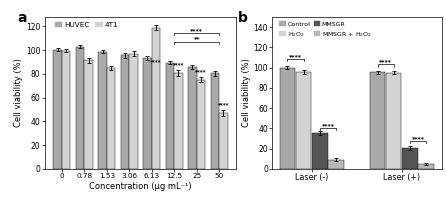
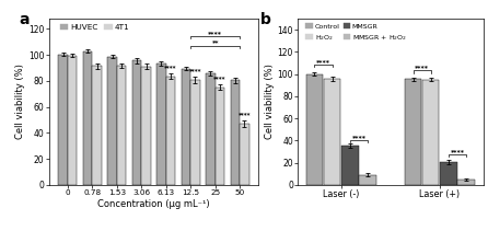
4T1/1.53: 85 -> 92
4T1/3.06: 97 -> 91
4T1/6.13: 119 -> 84
